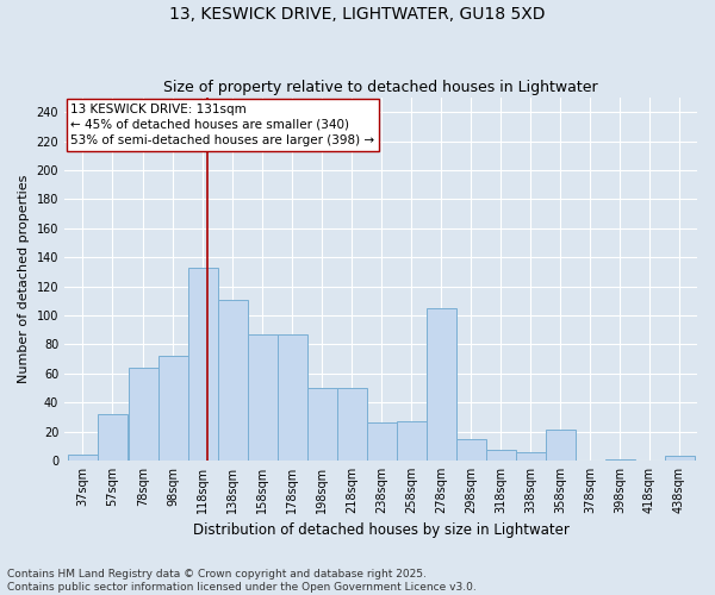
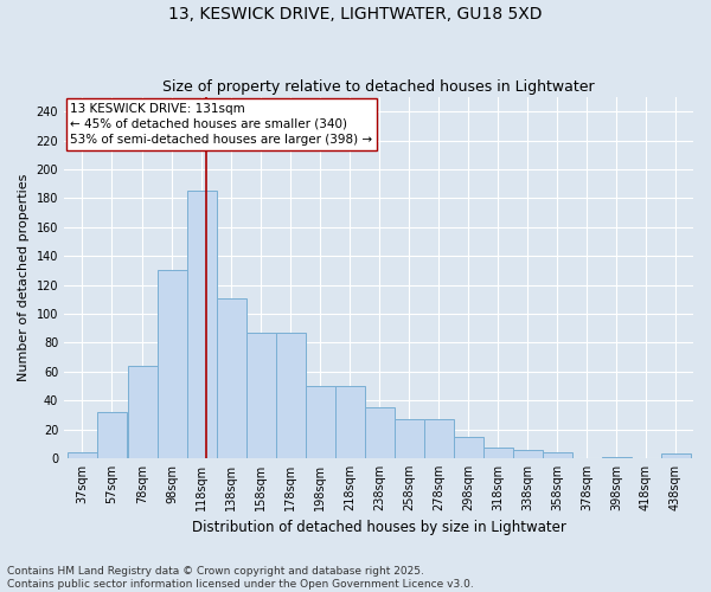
98sqm: 72 -> 130
118sqm: 133 -> 185
238sqm: 26 -> 35
278sqm: 105 -> 27
358sqm: 21 -> 4
